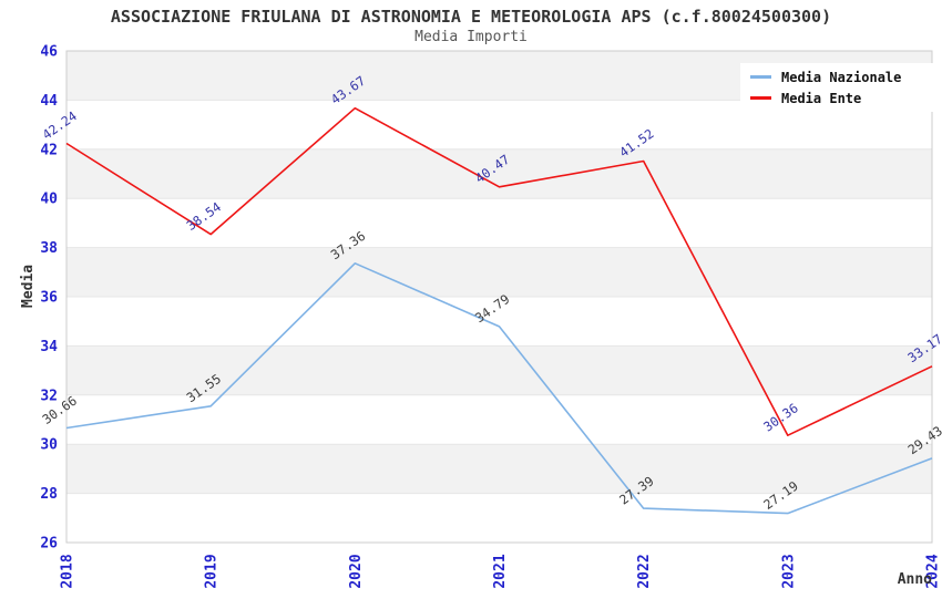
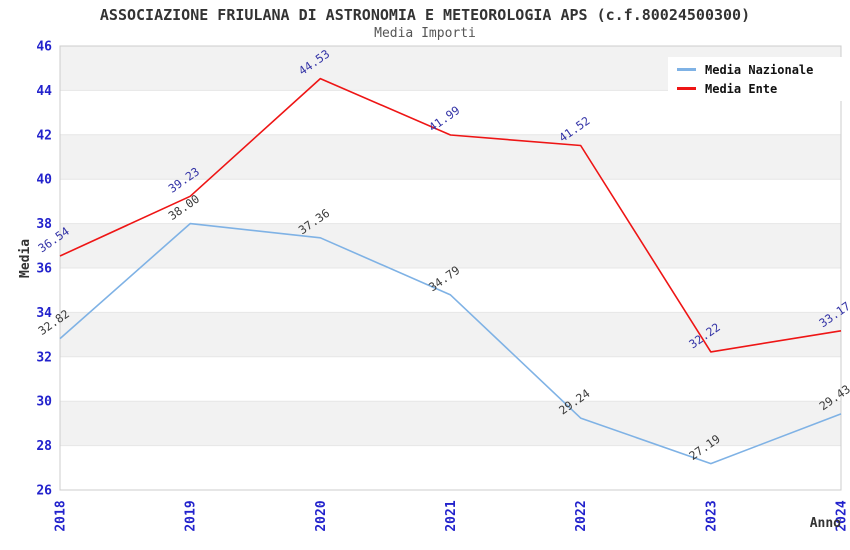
Media Nazionale/2018: 30.66 -> 32.82
Media Ente/2018: 42.24 -> 36.54
Media Nazionale/2019: 31.55 -> 38.00
Media Ente/2019: 38.54 -> 39.23
Media Ente/2020: 43.67 -> 44.53
Media Ente/2021: 40.47 -> 41.99
Media Nazionale/2022: 27.39 -> 29.24
Media Ente/2023: 30.36 -> 32.22
